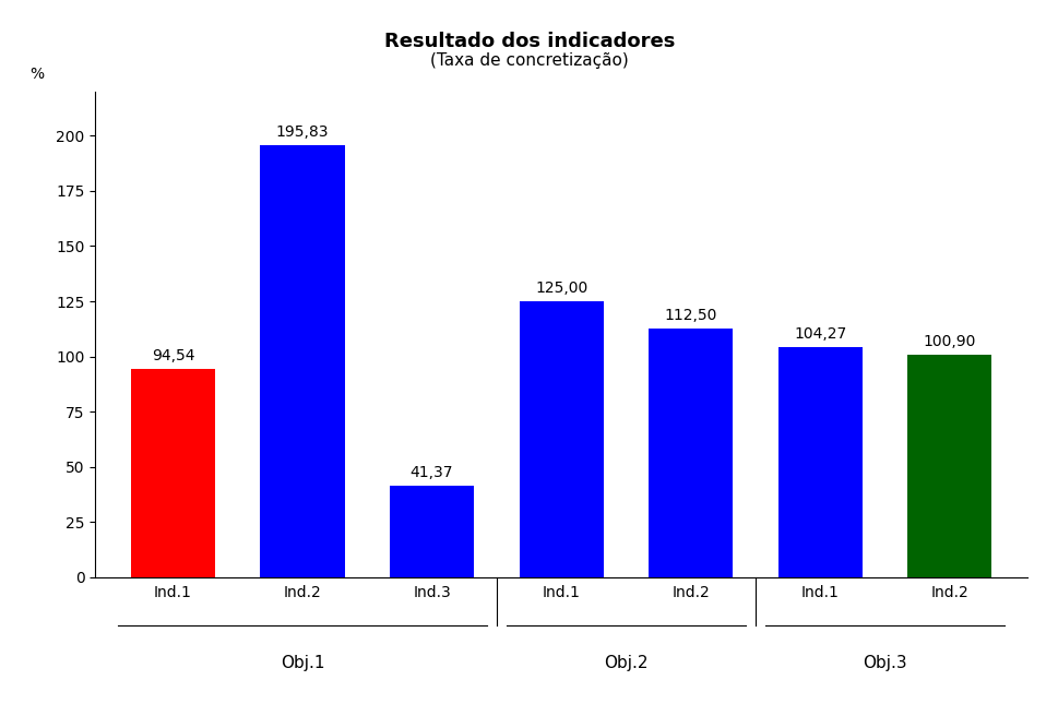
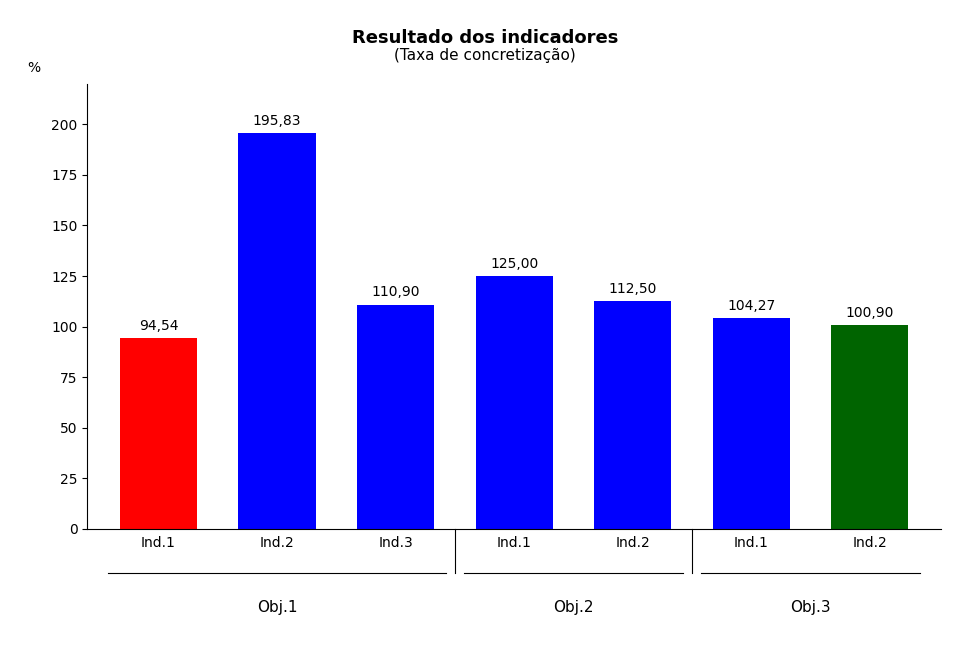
Ind.3: 41,37 -> 110,90
